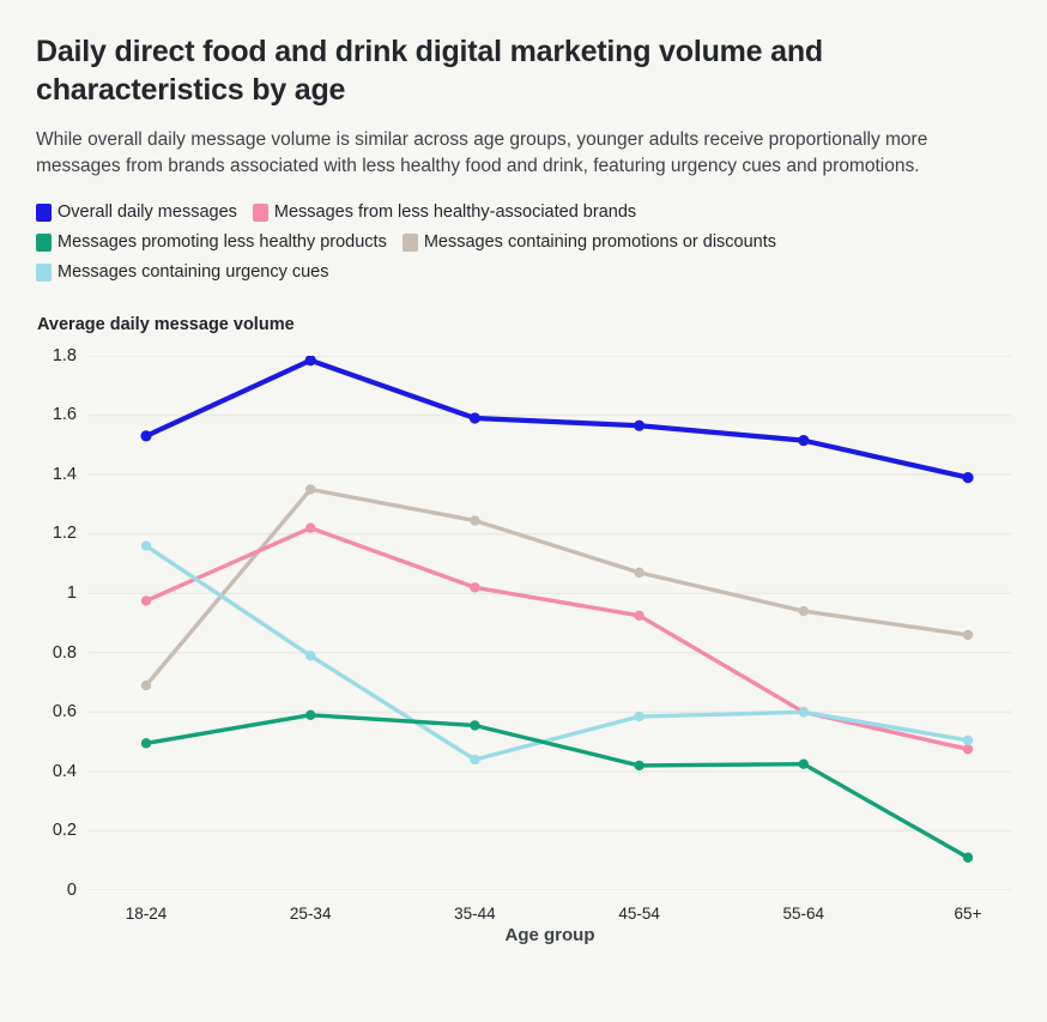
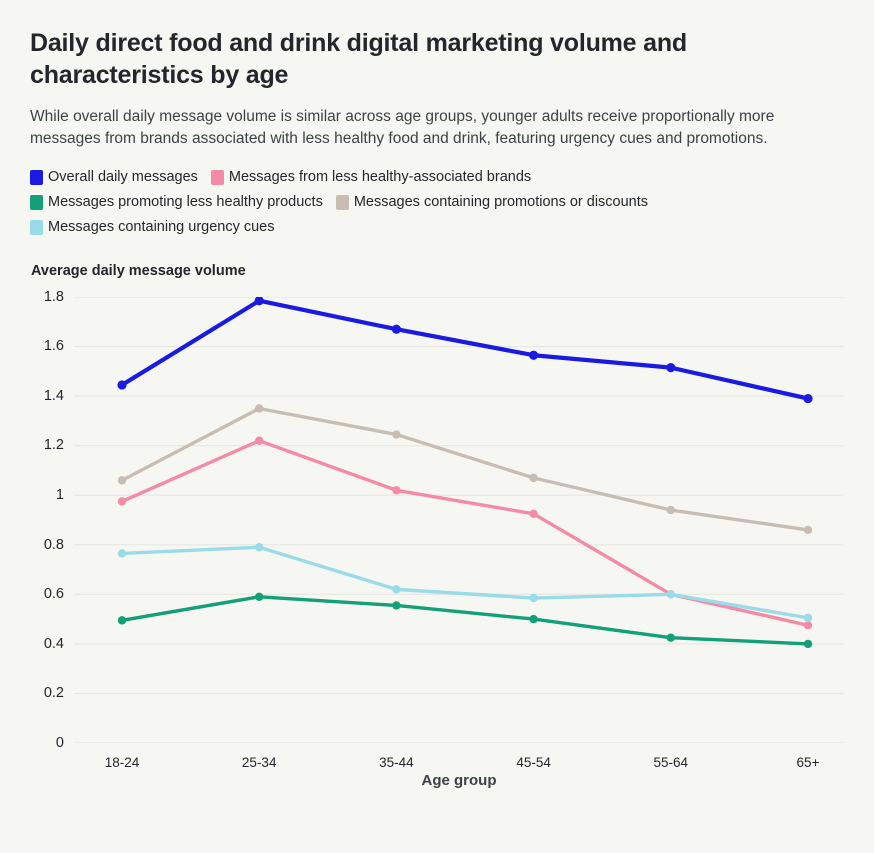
Overall daily messages/18-24: 1.53 -> 1.45
Messages containing promotions or discounts/18-24: 0.69 -> 1.06
Messages containing urgency cues/18-24: 1.16 -> 0.77
Overall daily messages/35-44: 1.59 -> 1.67
Messages containing urgency cues/35-44: 0.44 -> 0.62
Messages promoting less healthy products/45-54: 0.42 -> 0.50
Messages promoting less healthy products/65+: 0.11 -> 0.40
